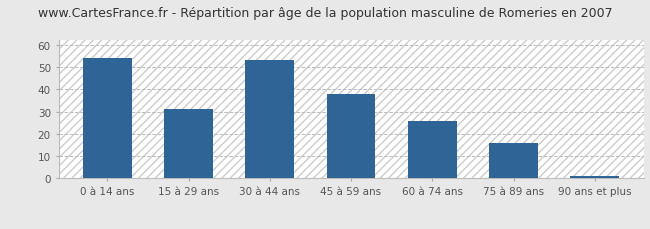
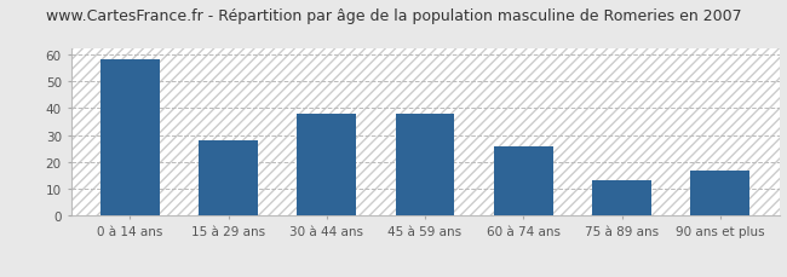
0 à 14 ans: 54 -> 58
15 à 29 ans: 31 -> 28
30 à 44 ans: 53 -> 38
75 à 89 ans: 16 -> 13
90 ans et plus: 1 -> 17
